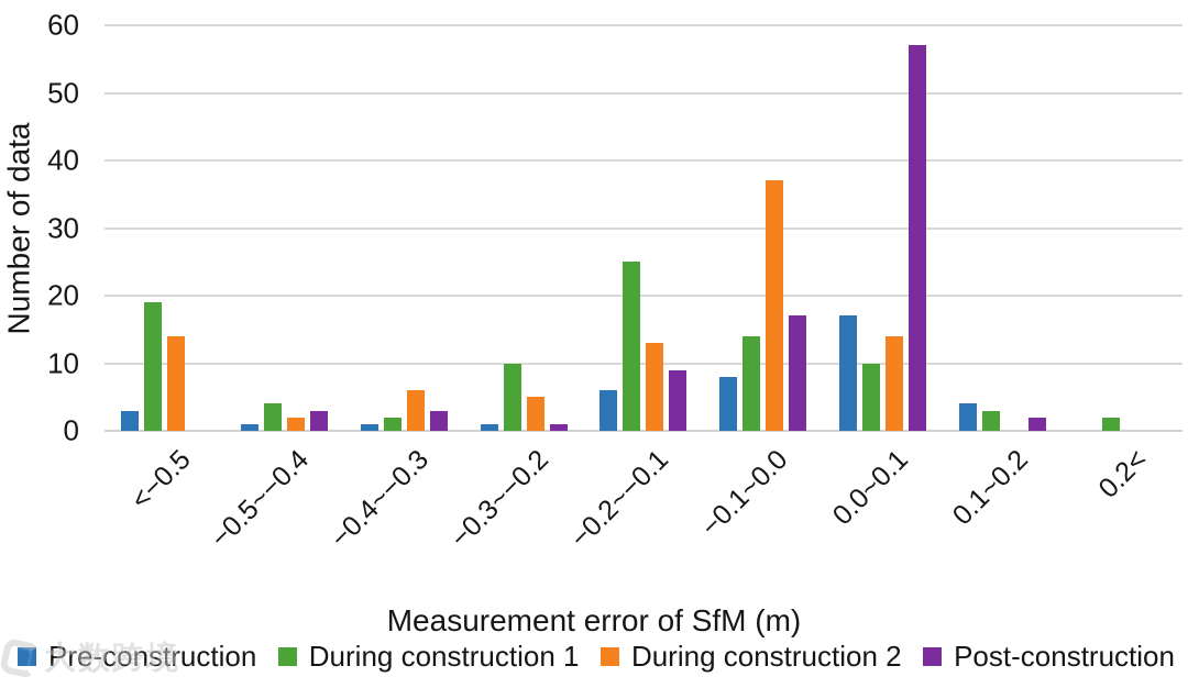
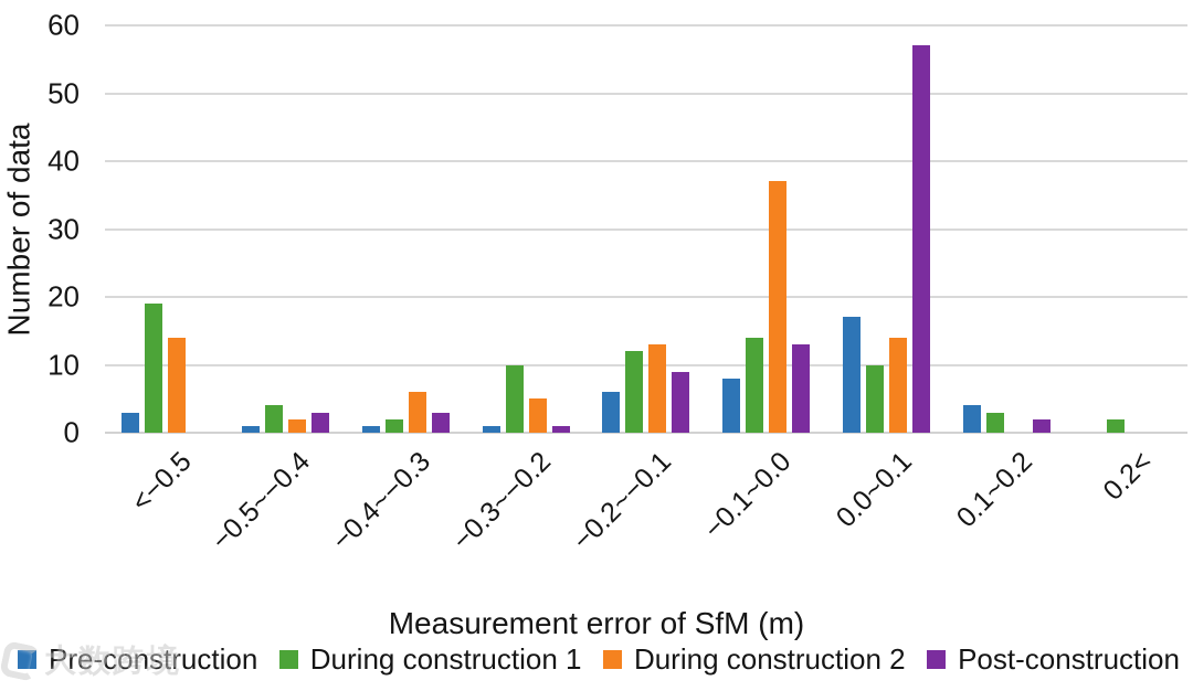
During construction 1/−0.2~−0.1: 25 -> 12
Post-construction/−0.1~0.0: 17 -> 13
